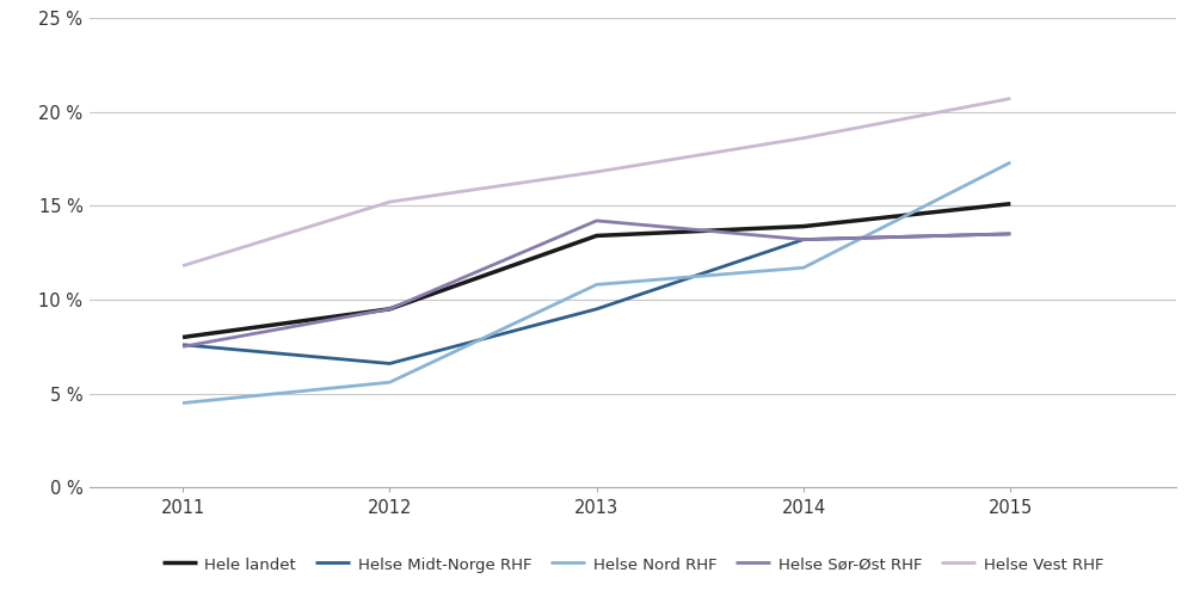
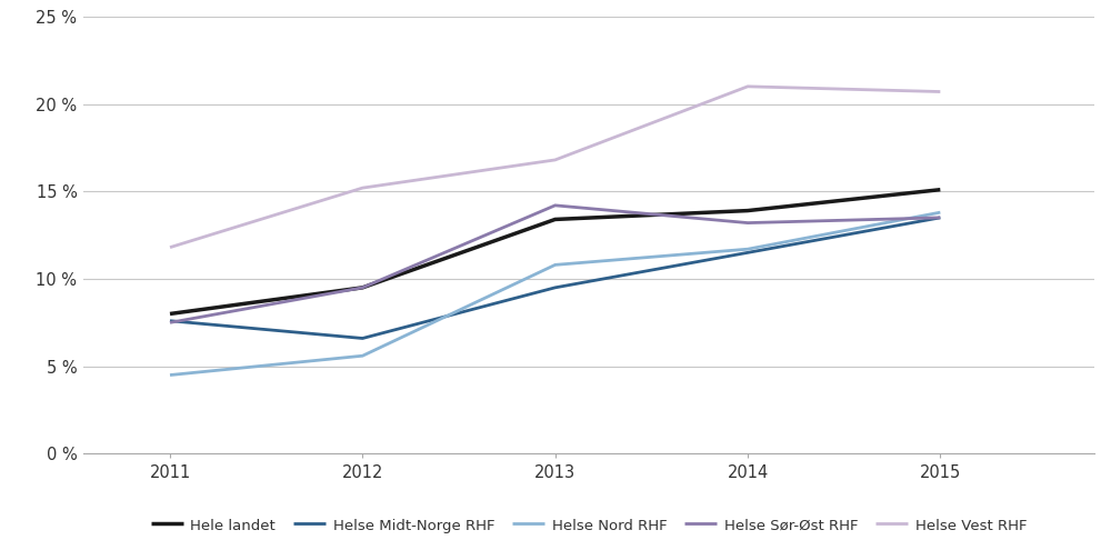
Helse Midt-Norge RHF/2014: 13.2 % -> 11.5 %
Helse Vest RHF/2014: 18.6 % -> 21.0 %
Helse Nord RHF/2015: 17.3 % -> 13.8 %
